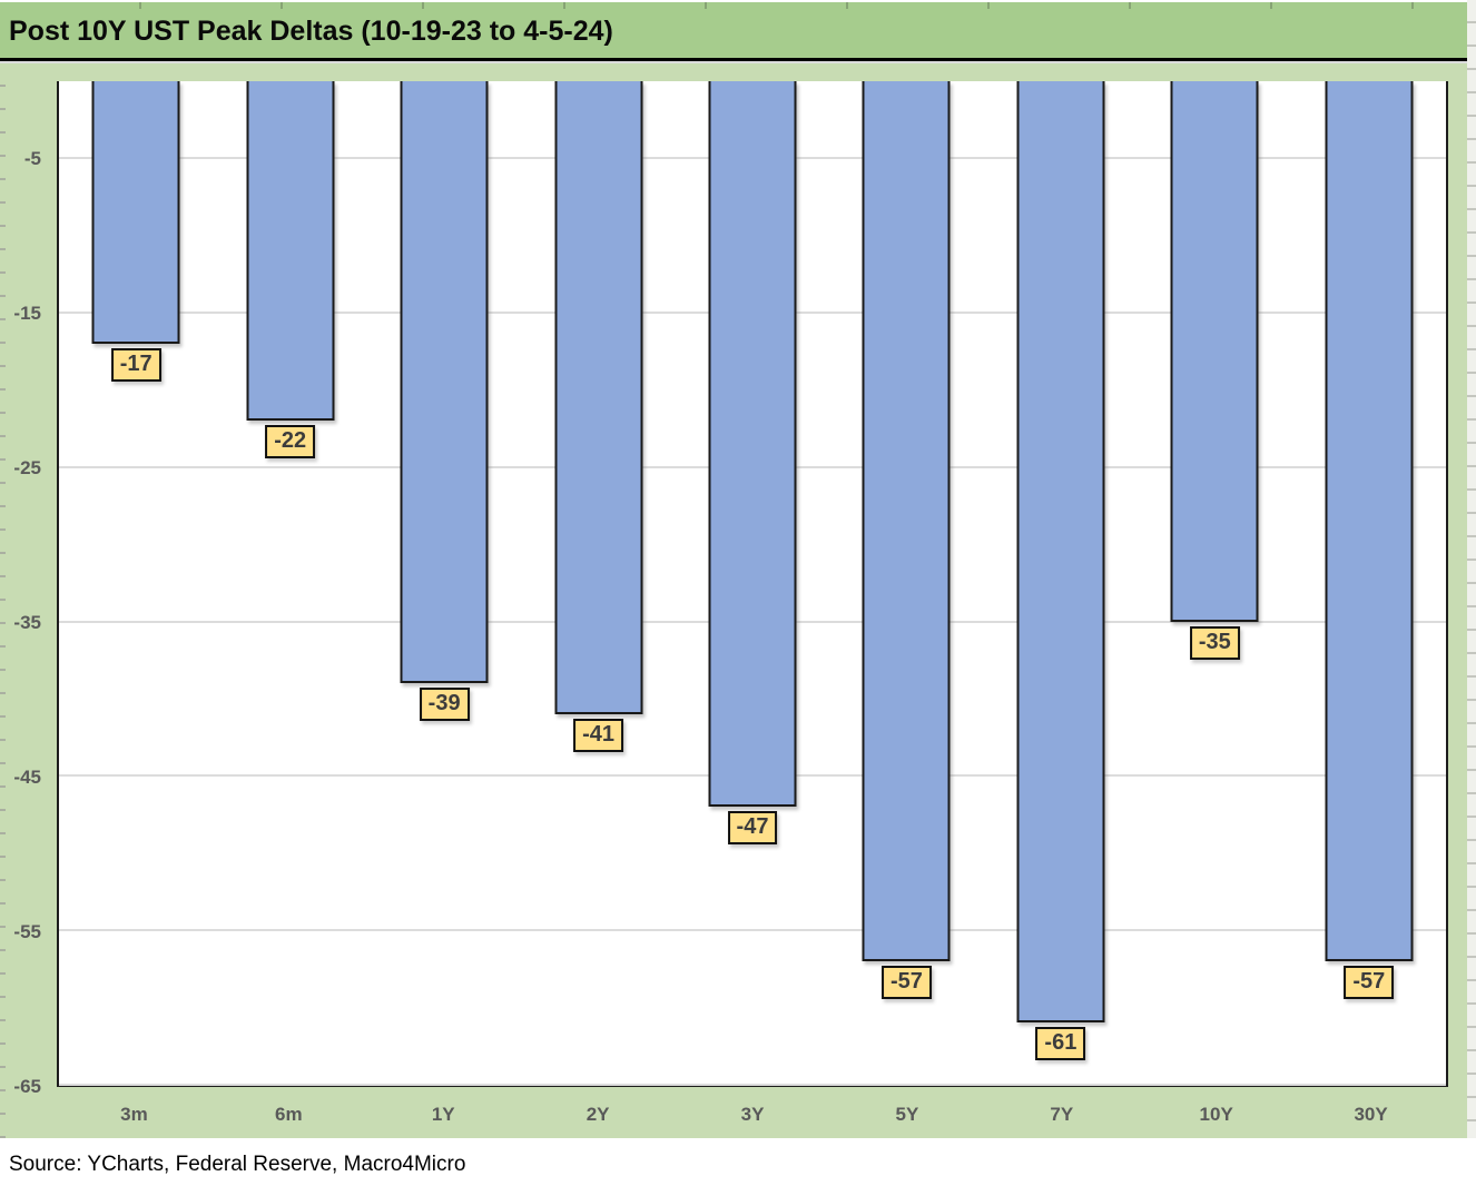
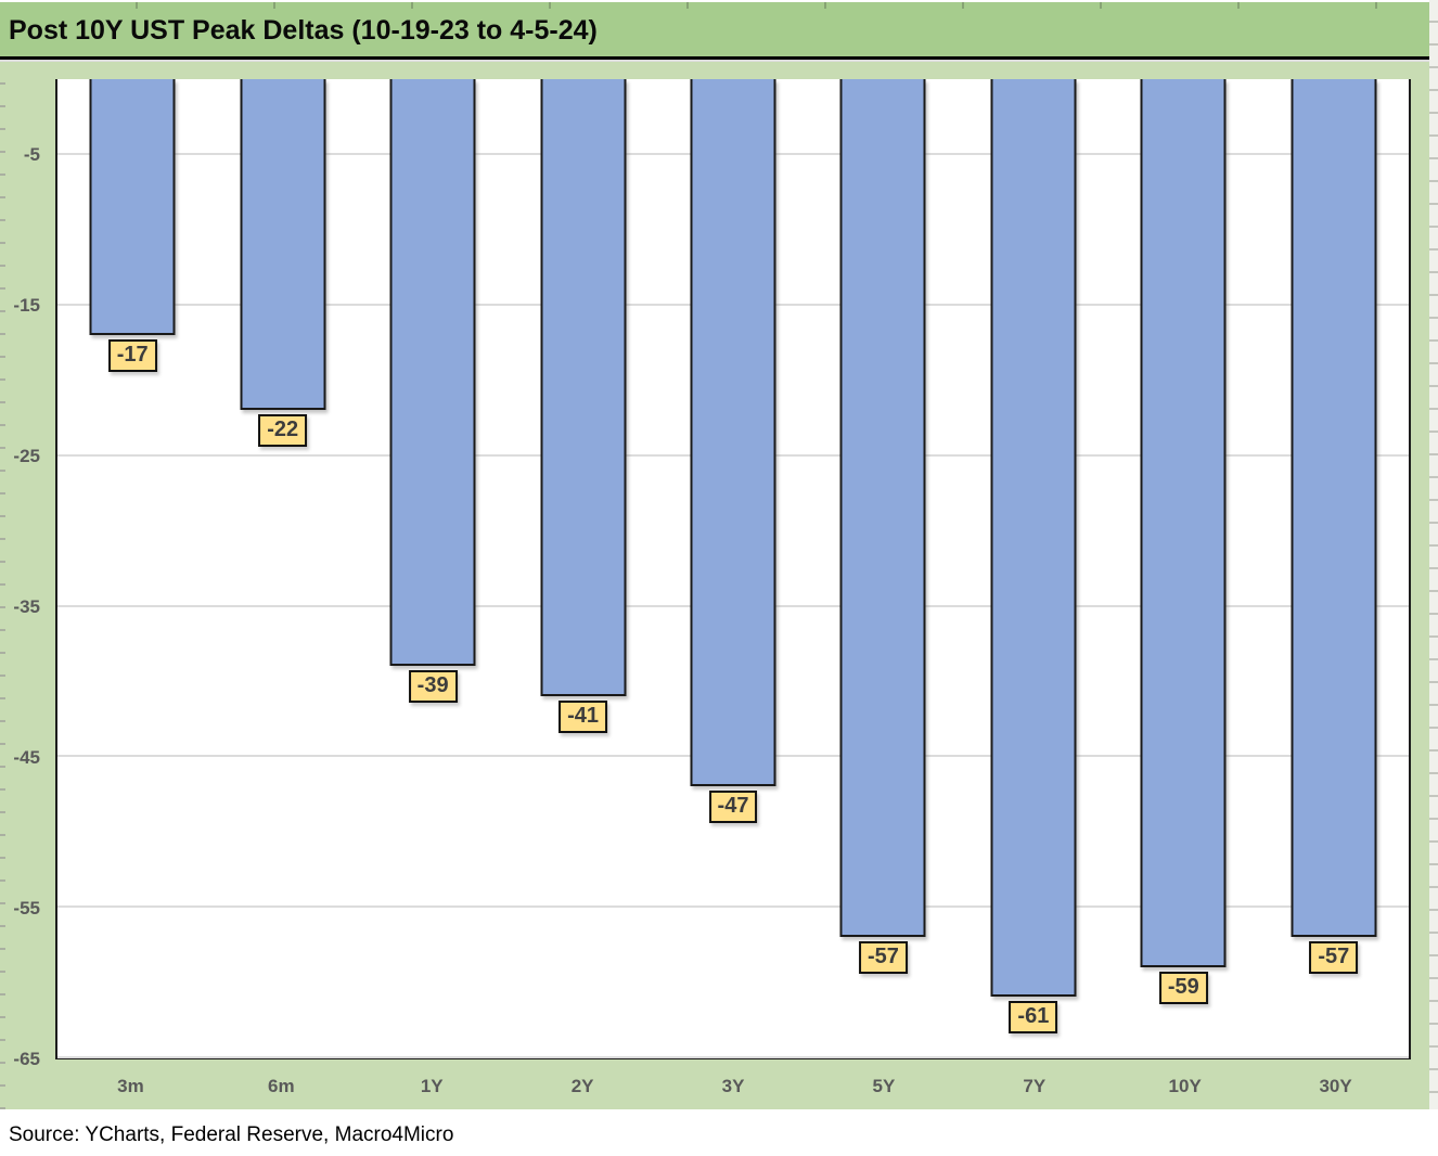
10Y: -35 -> -59
